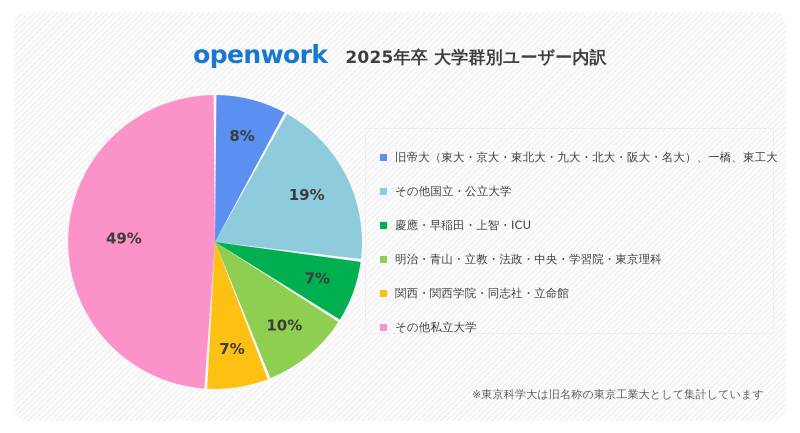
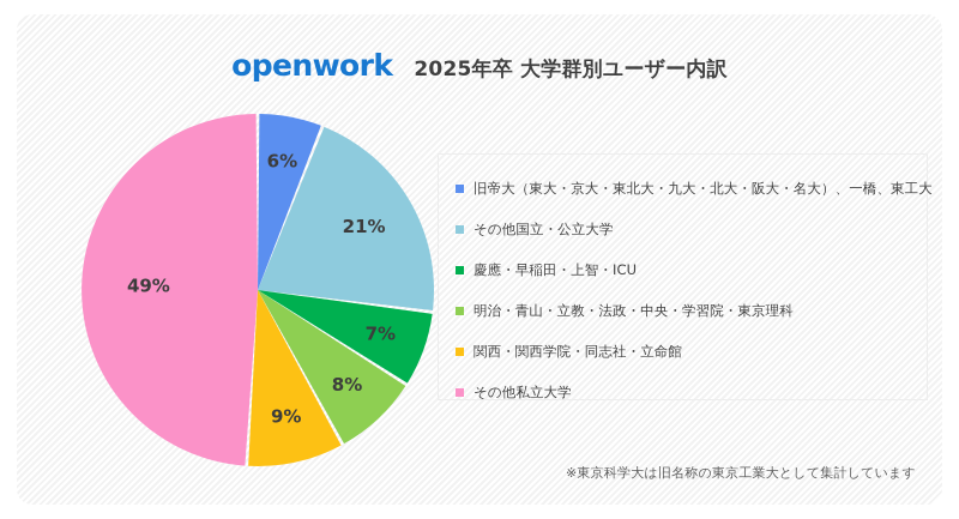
旧帝大（東大・京大・東北大・九大・北大・阪大・名大）、一橋、東工大: 8% -> 6%
その他国立・公立大学: 19% -> 21%
明治・青山・立教・法政・中央・学習院・東京理科: 10% -> 8%
関西・関西学院・同志社・立命館: 7% -> 9%
